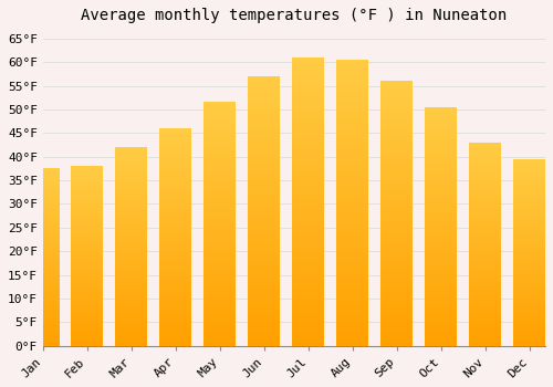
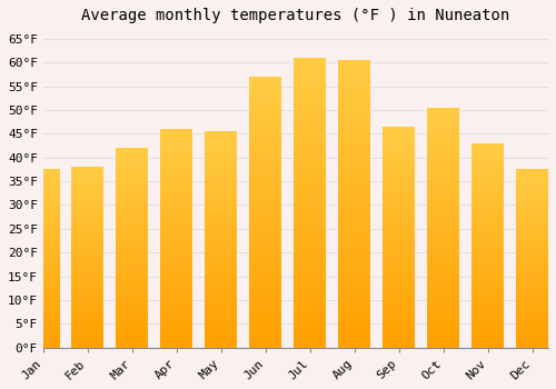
May: 51.5°F -> 45.5°F
Sep: 56.0°F -> 46.5°F
Dec: 39.5°F -> 37.5°F
